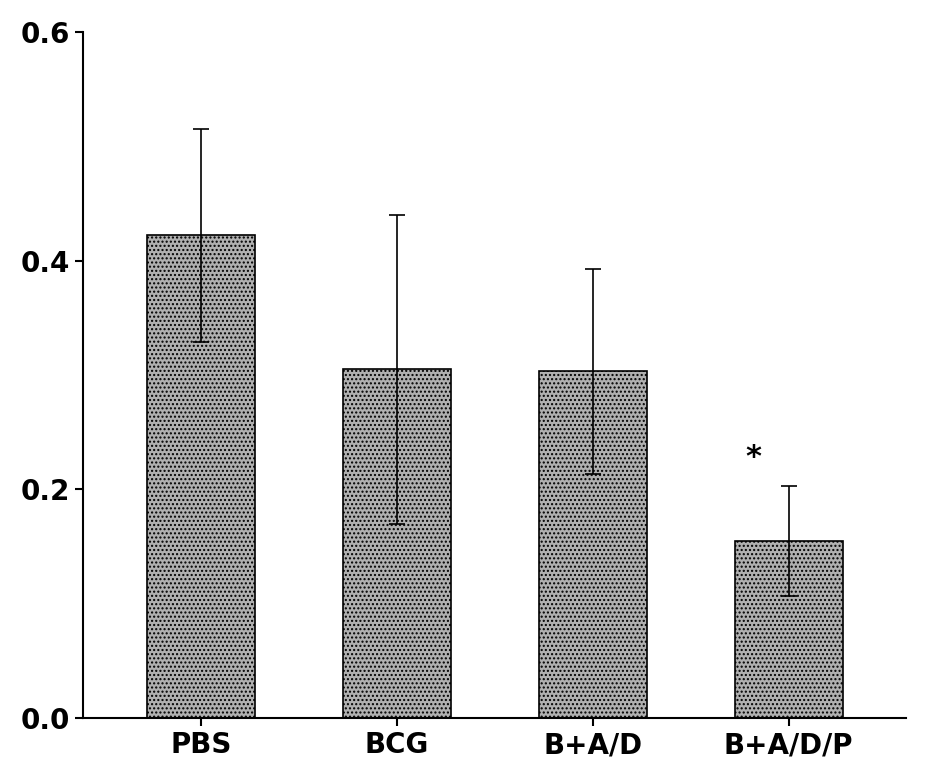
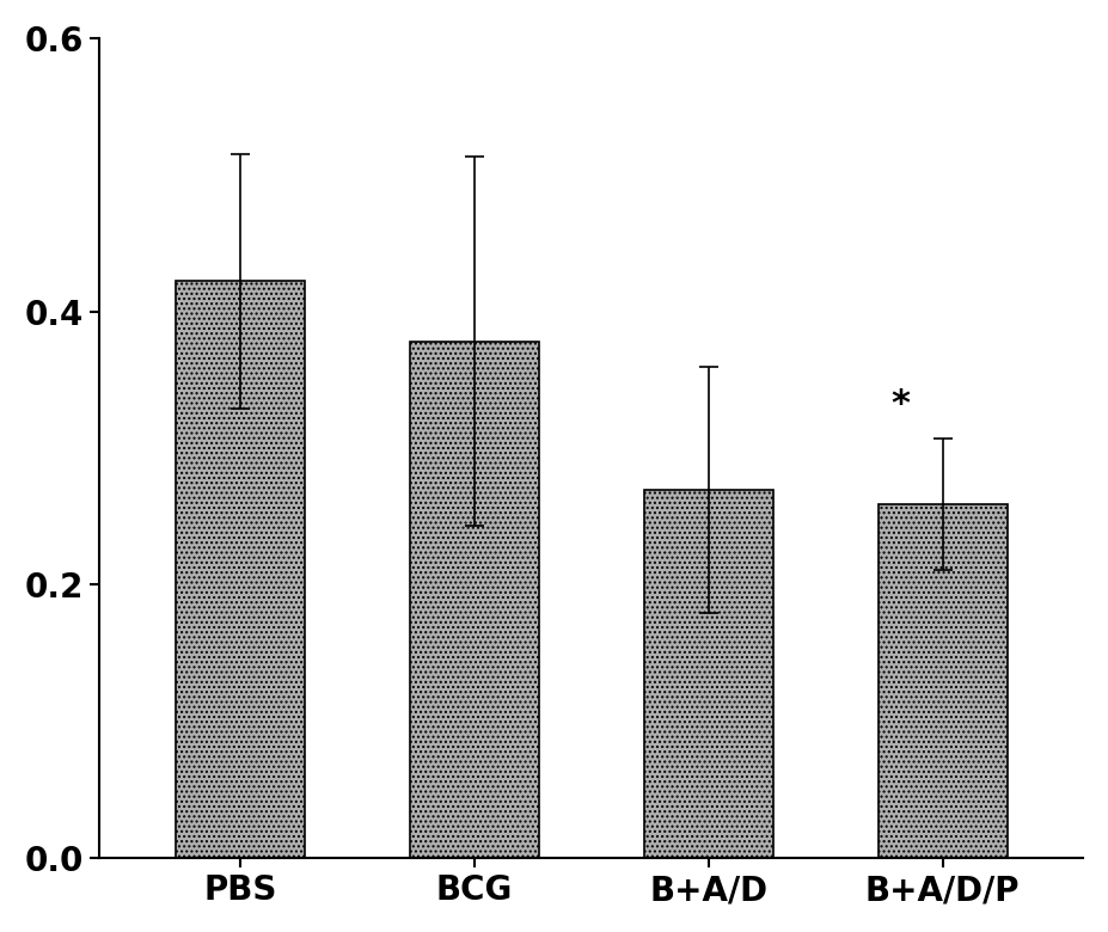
BCG: 0.305 -> 0.378
B+A/D: 0.303 -> 0.269
B+A/D/P: 0.155 -> 0.259
